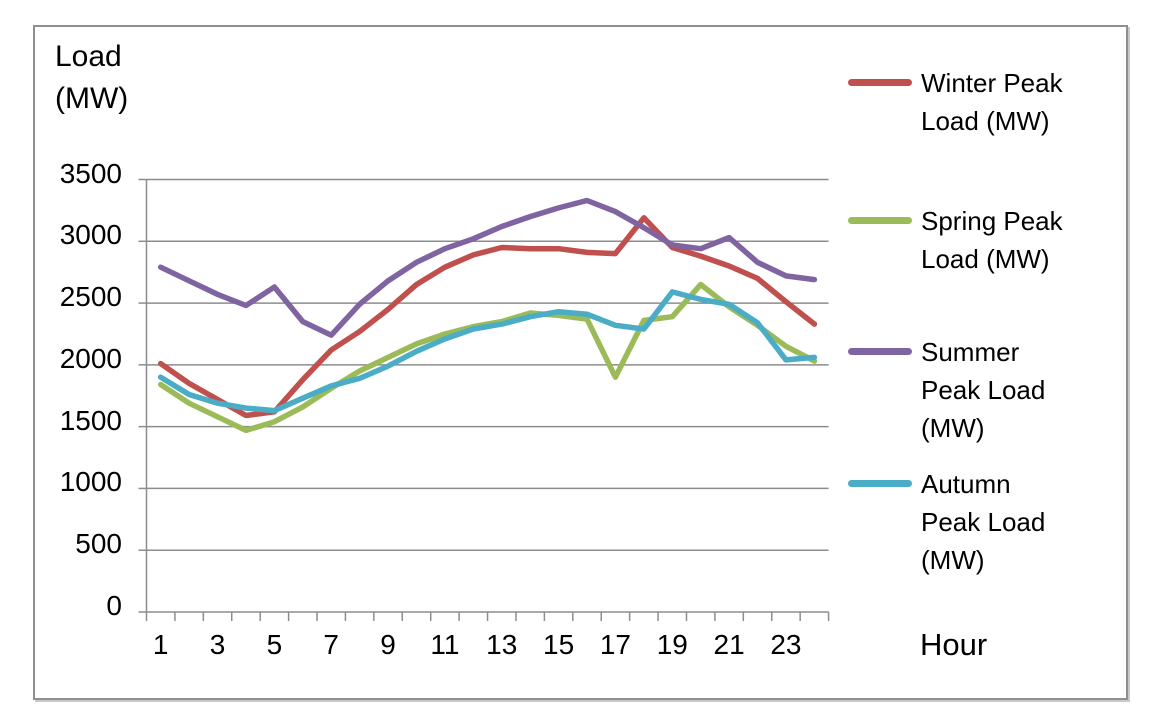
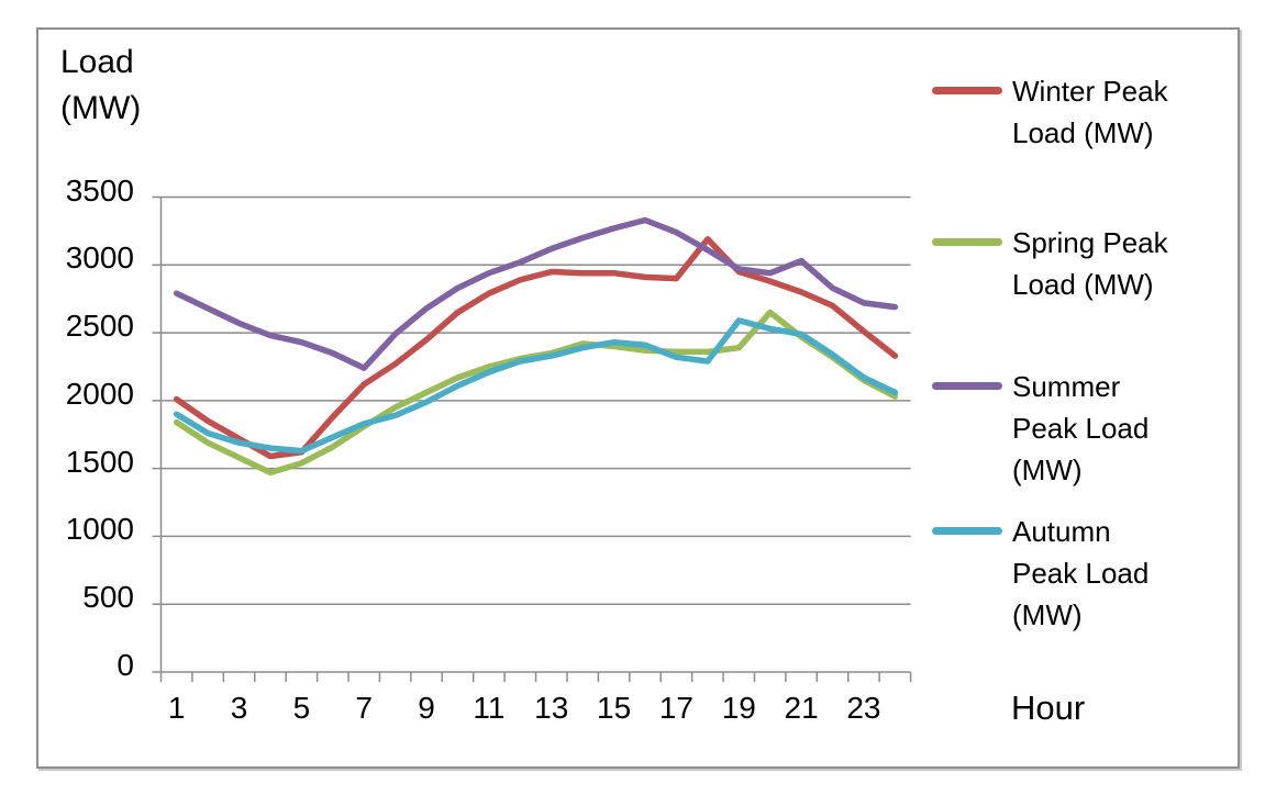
Summer Peak Load (MW)/5: 2630 -> 2430
Spring Peak Load (MW)/17: 1900 -> 2360
Autumn Peak Load (MW)/23: 2040 -> 2170
